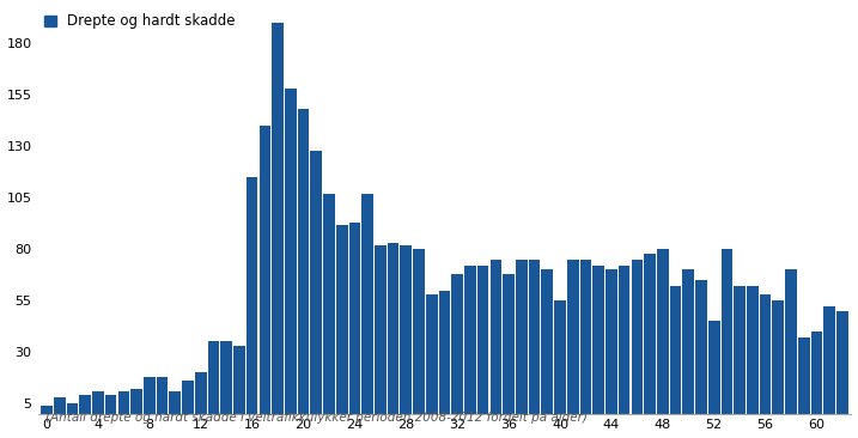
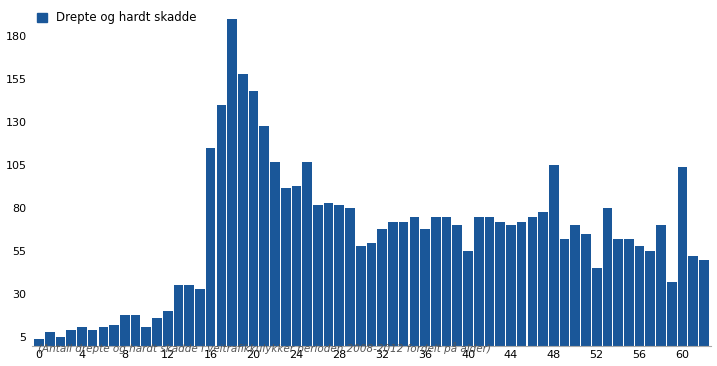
48: 80 -> 105
60: 40 -> 104
